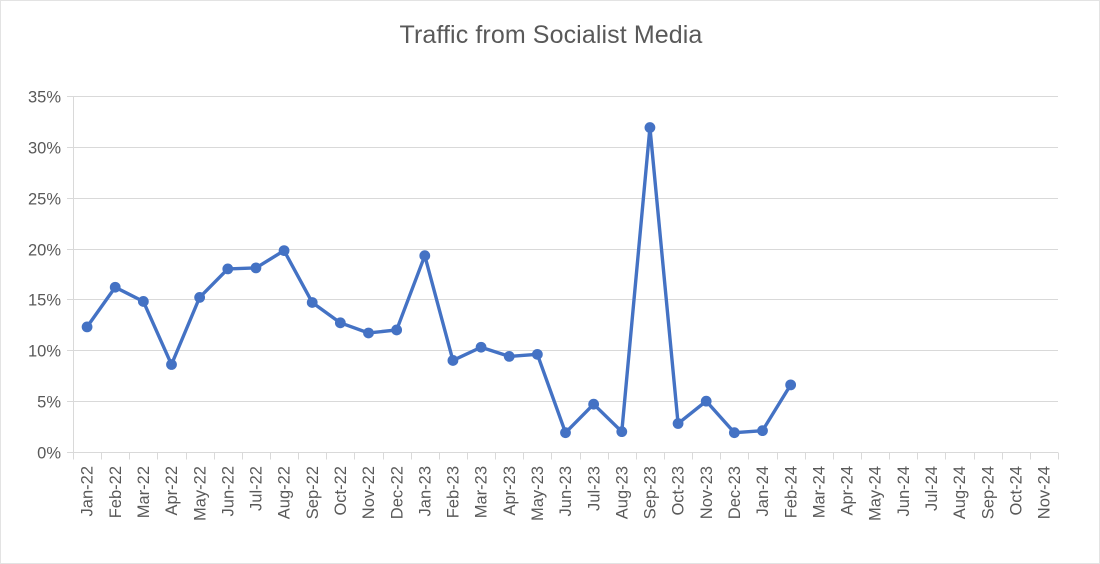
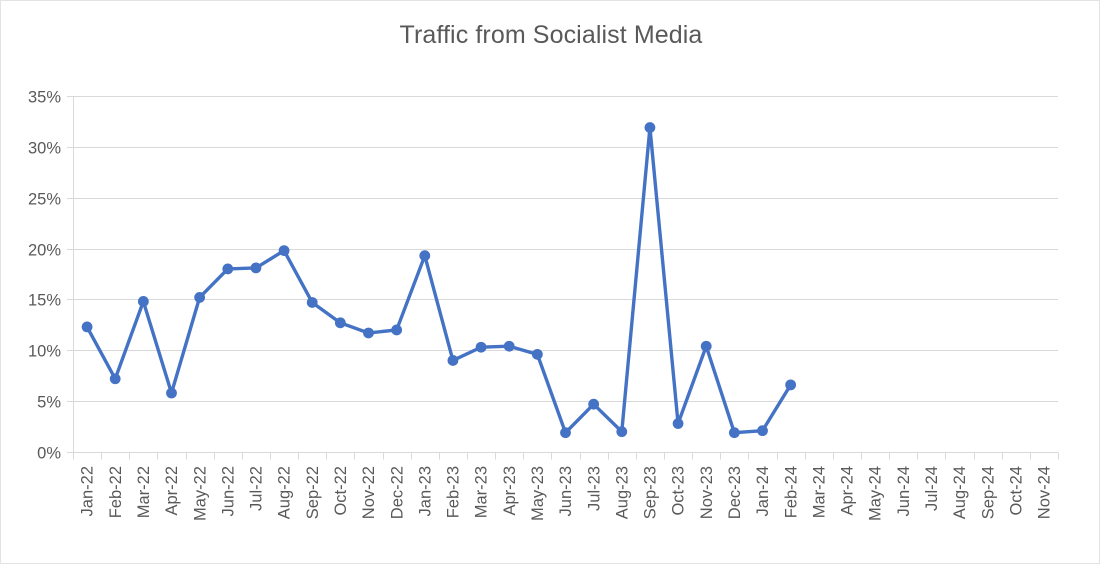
Feb-22: 16.2% -> 7.2%
Apr-22: 8.6% -> 5.8%
Apr-23: 9.4% -> 10.4%
Nov-23: 5.0% -> 10.4%
